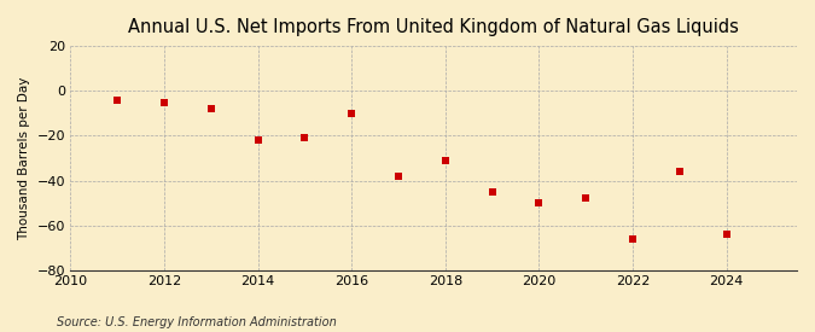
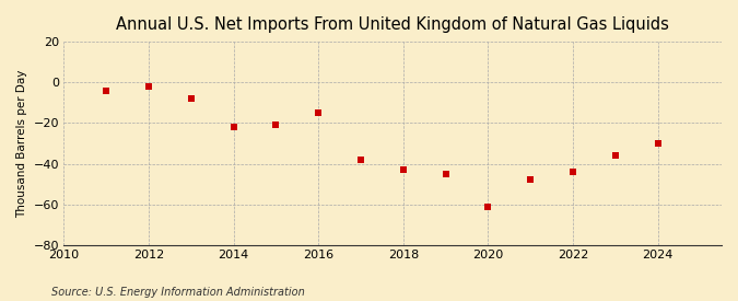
2012: -5 -> -2
2016: -10 -> -15
2018: -31 -> -43
2020: -50 -> -61
2022: -66 -> -44
2024: -64 -> -30
